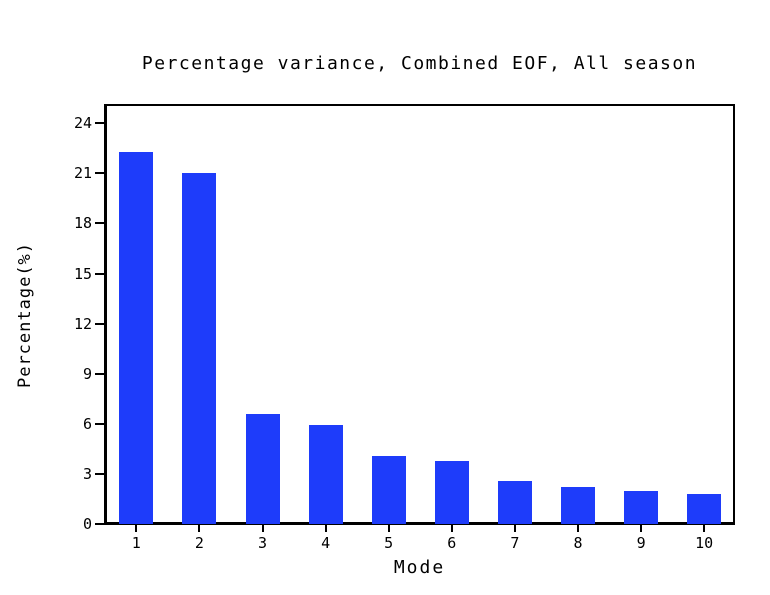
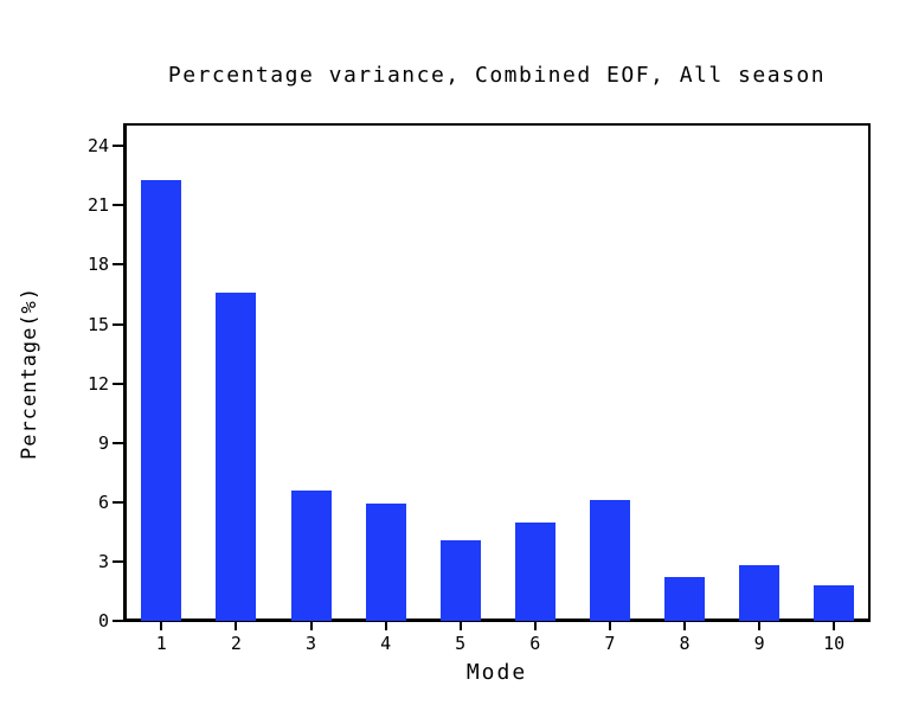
2: 21.0 -> 16.6
6: 3.8 -> 5.0
7: 2.6 -> 6.1
9: 2.0 -> 2.8
